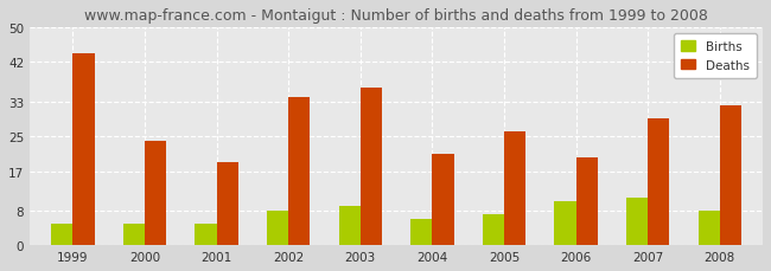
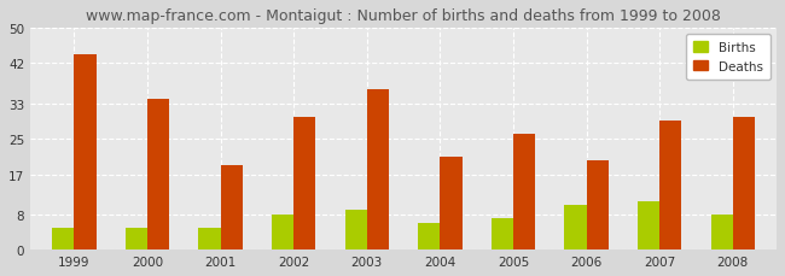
Deaths/2000: 24 -> 34
Deaths/2002: 34 -> 30
Deaths/2008: 32 -> 30
